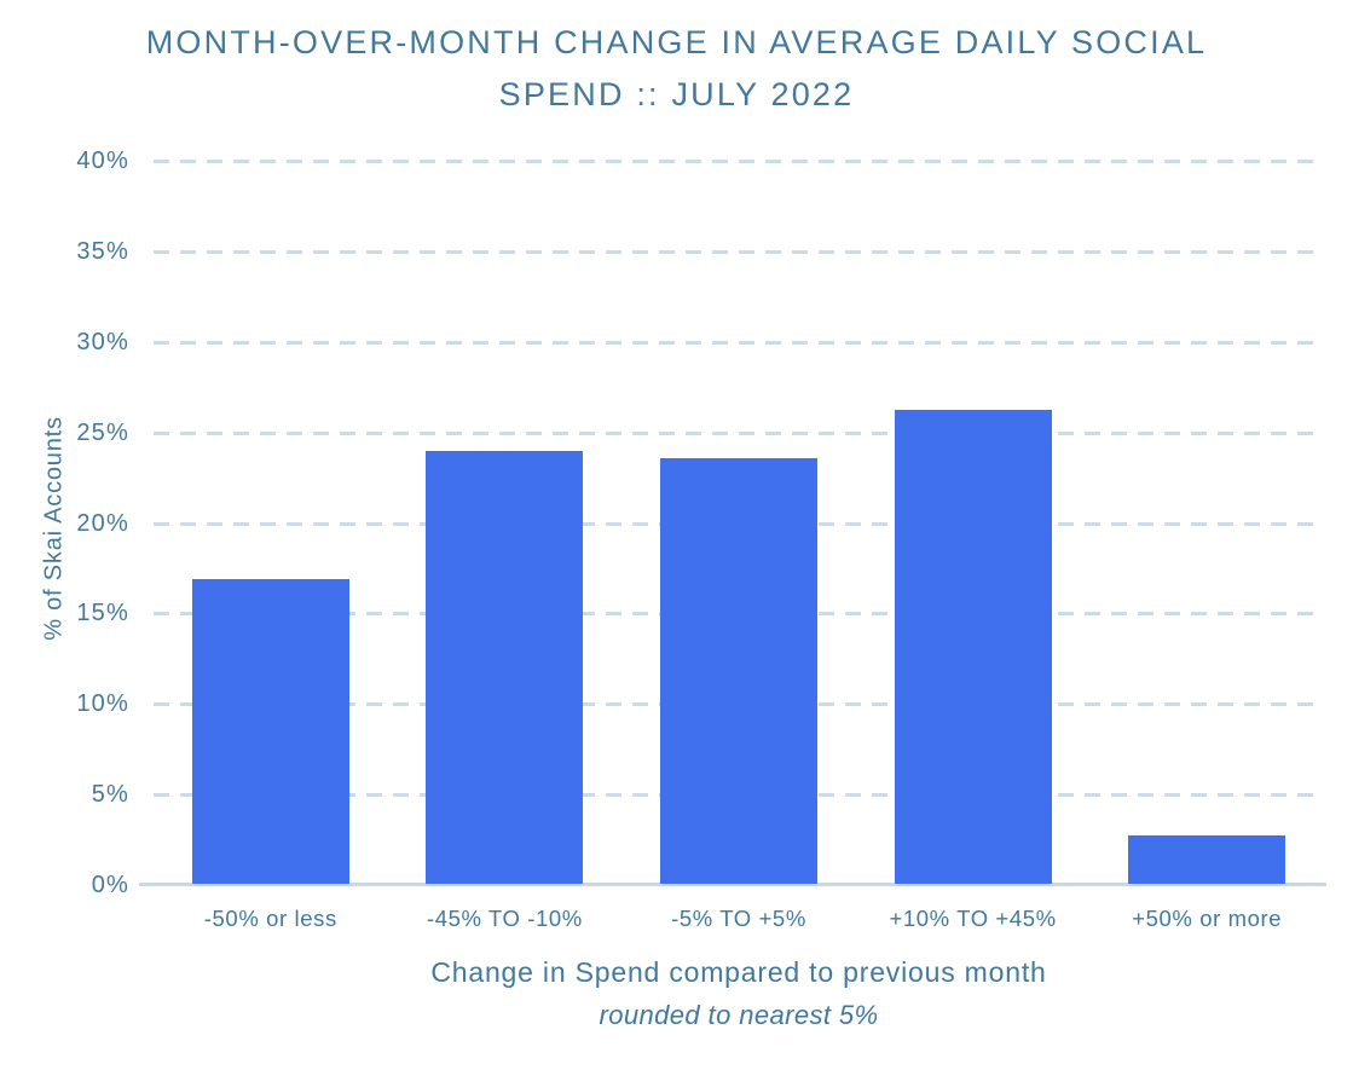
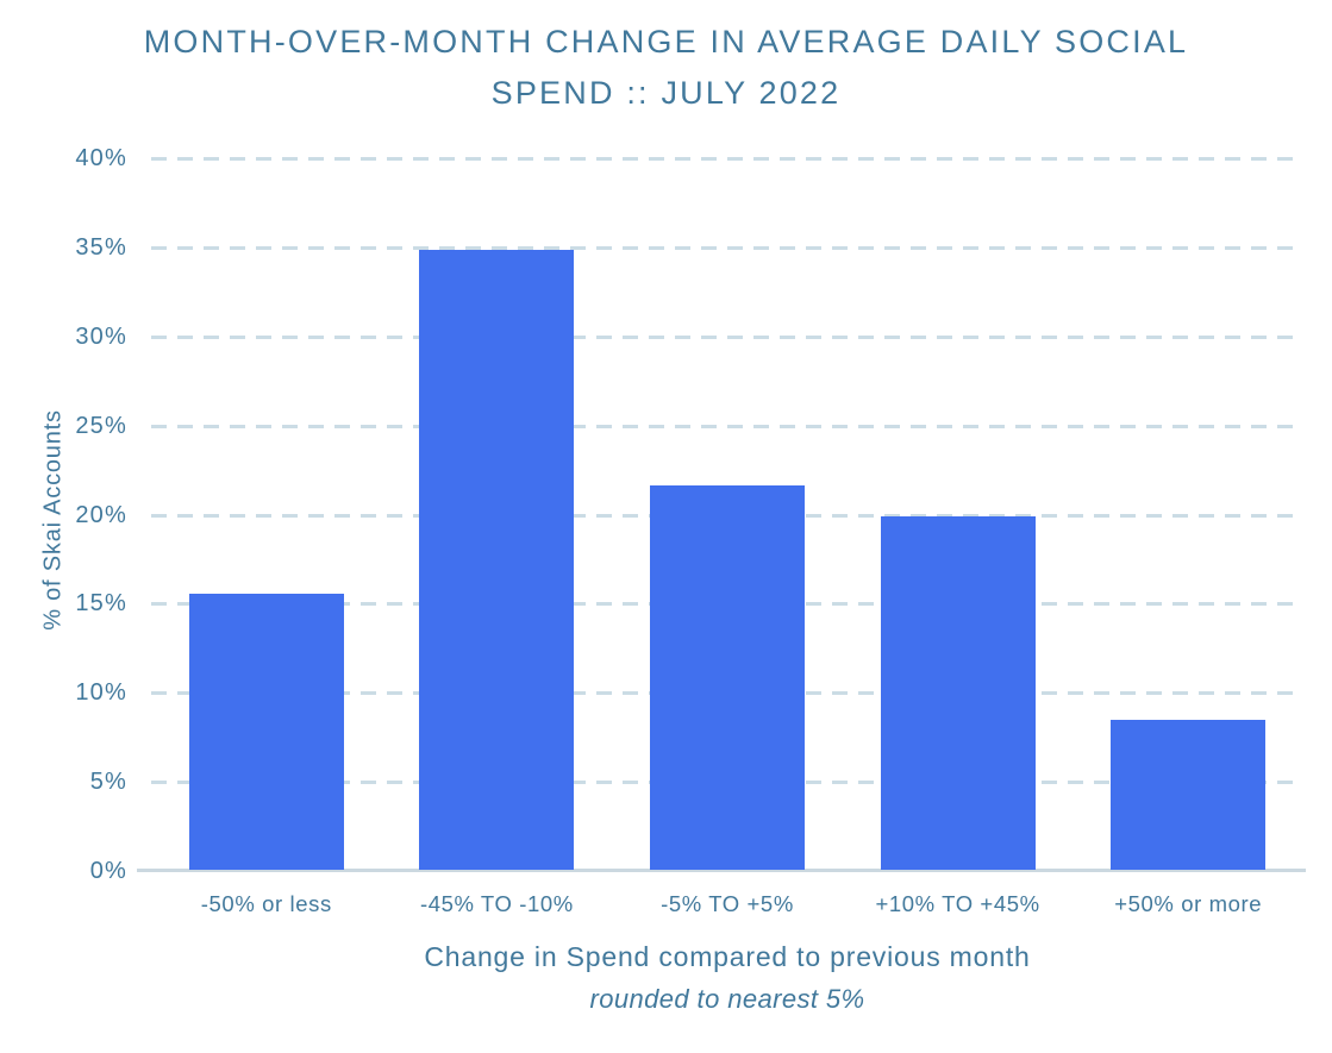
-50% or less: 16.8% -> 15.5%
-45% TO -10%: 23.9% -> 34.8%
-5% TO +5%: 23.5% -> 21.6%
+10% TO +45%: 26.2% -> 19.8%
+50% or more: 2.7% -> 8.4%
